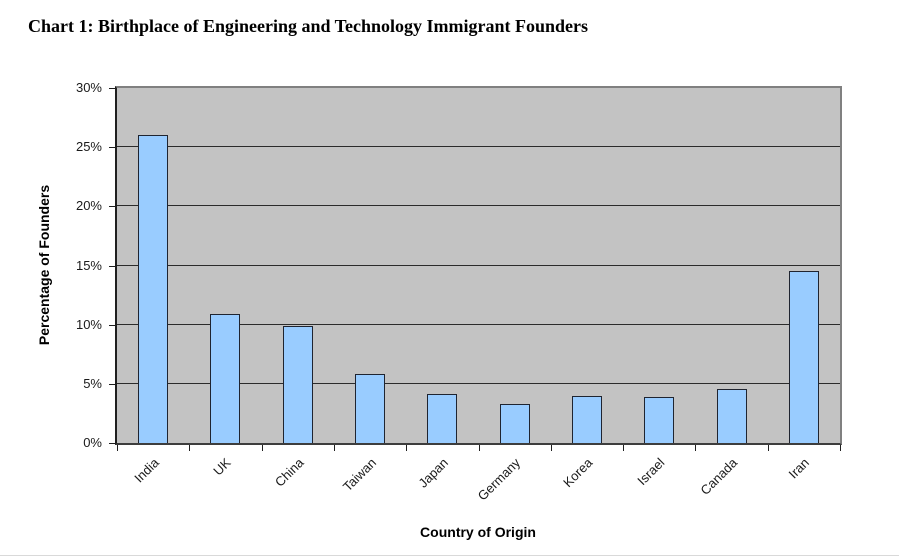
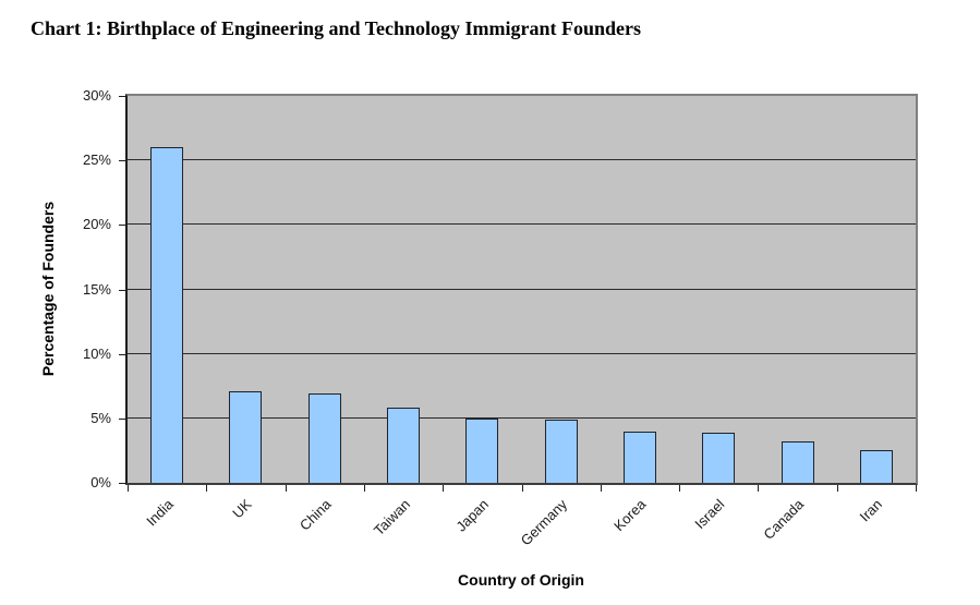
UK: 10.9% -> 7.1%
China: 9.9% -> 6.9%
Japan: 4.1% -> 5.0%
Germany: 3.3% -> 4.9%
Canada: 4.6% -> 3.2%
Iran: 14.5% -> 2.5%
